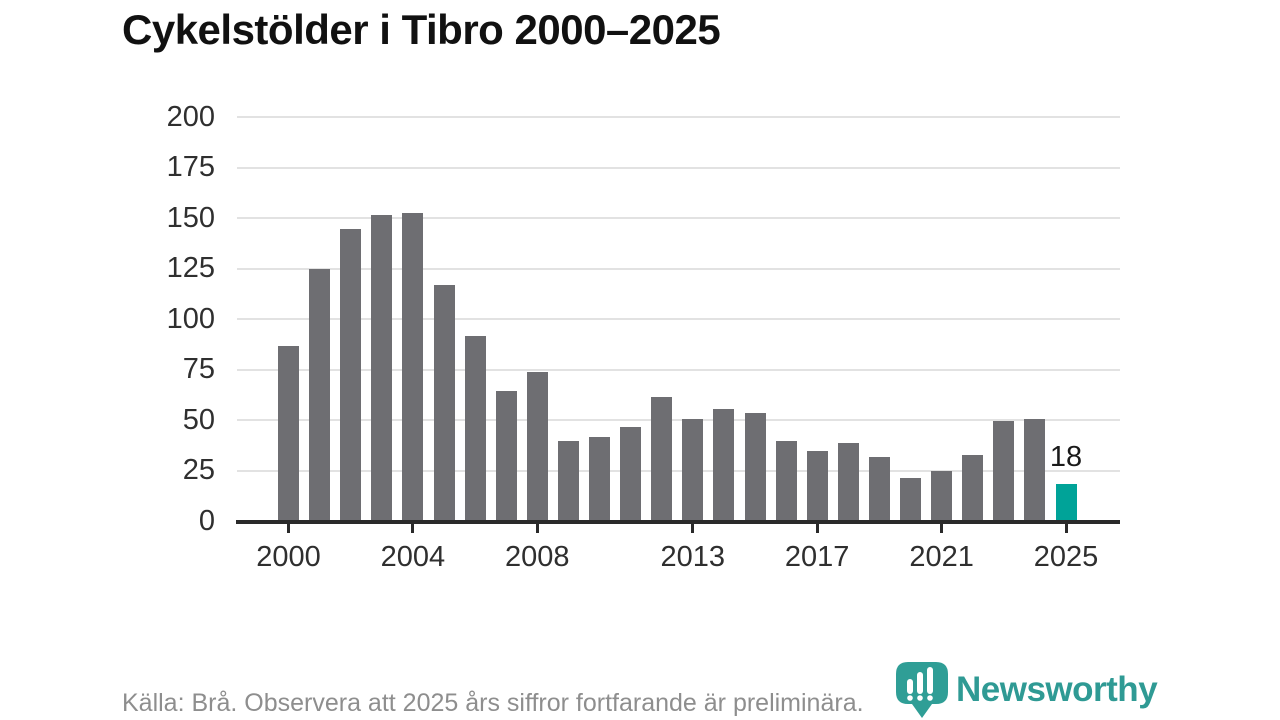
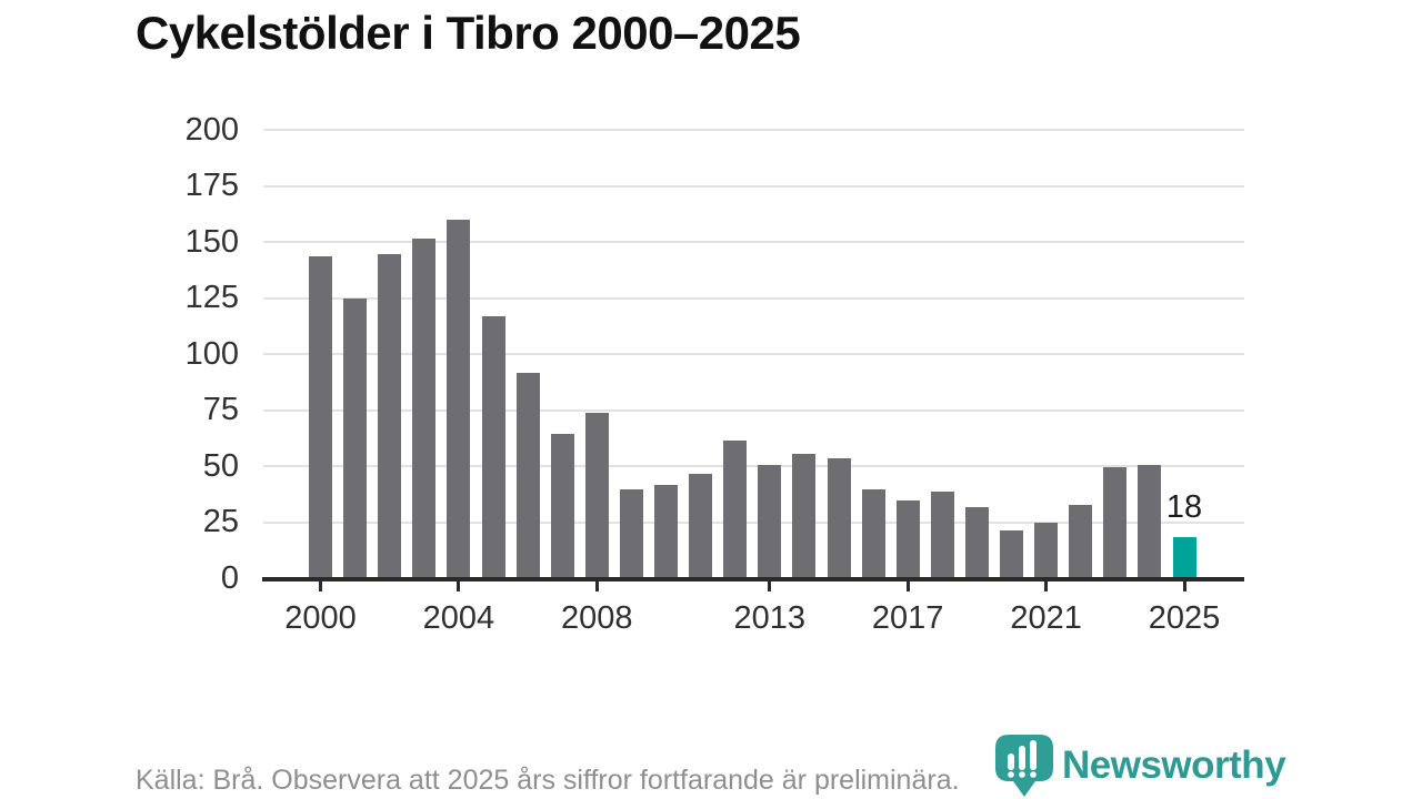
2000: 86 -> 143
2004: 152 -> 159
